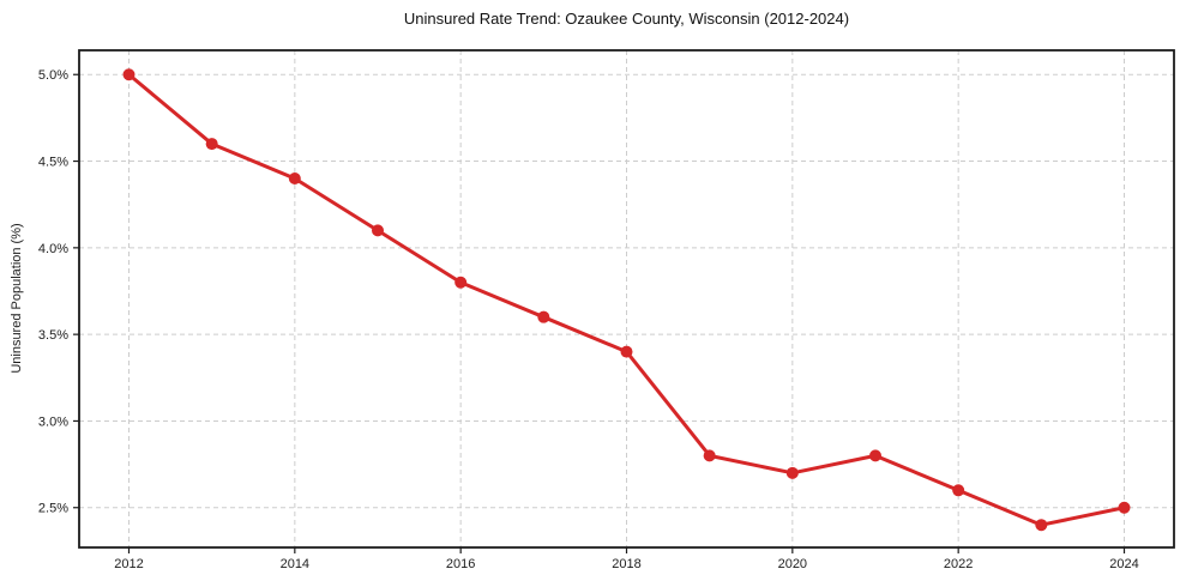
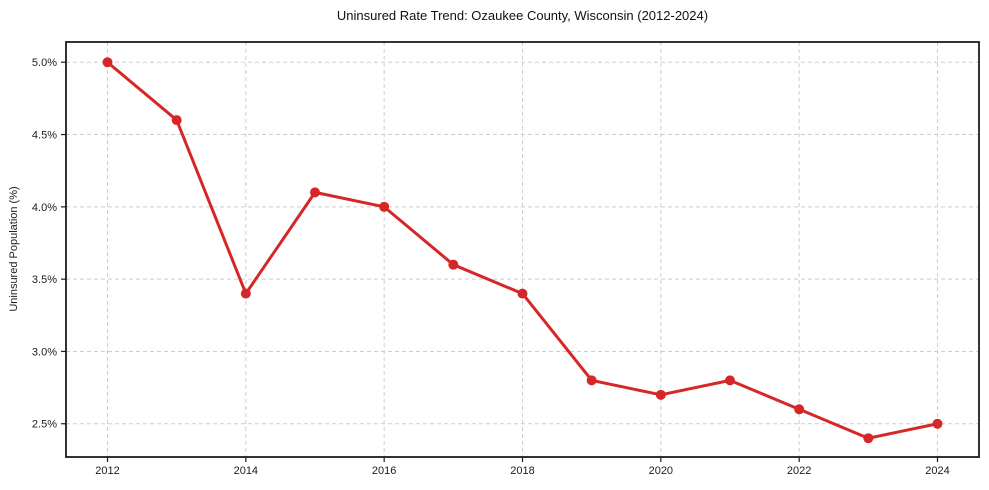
2014: 4.4% -> 3.4%
2016: 3.8% -> 4.0%
